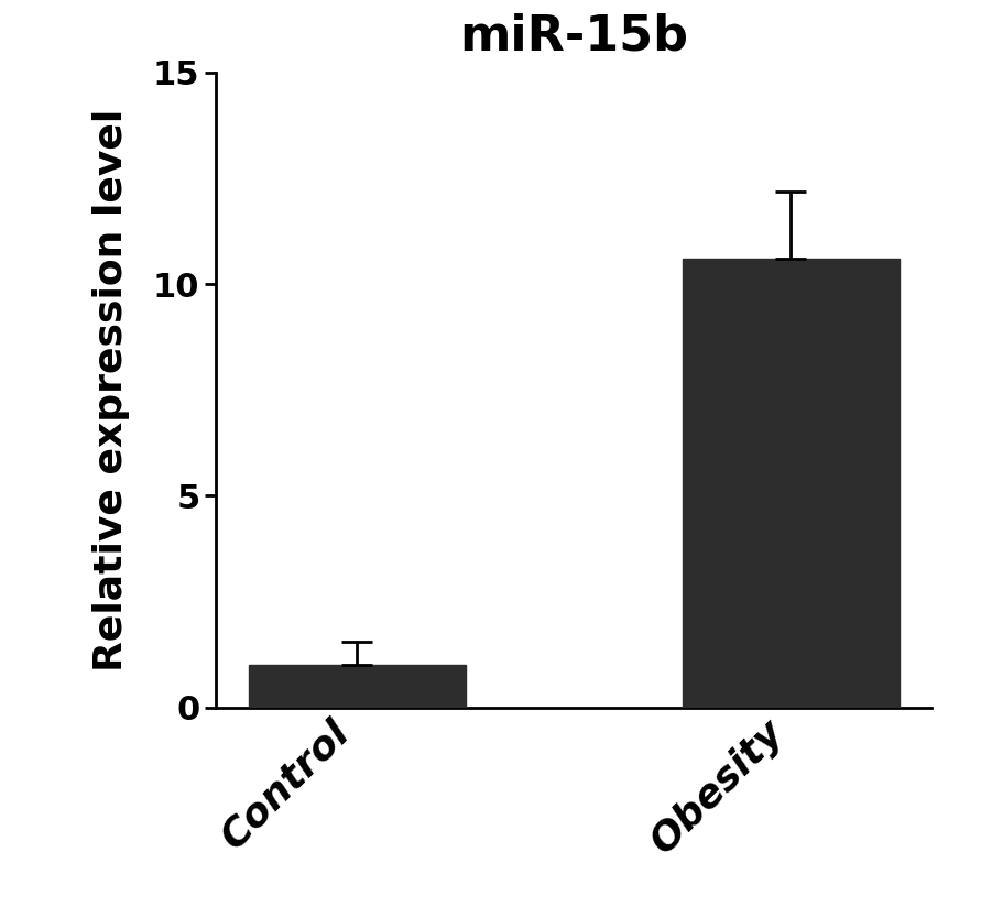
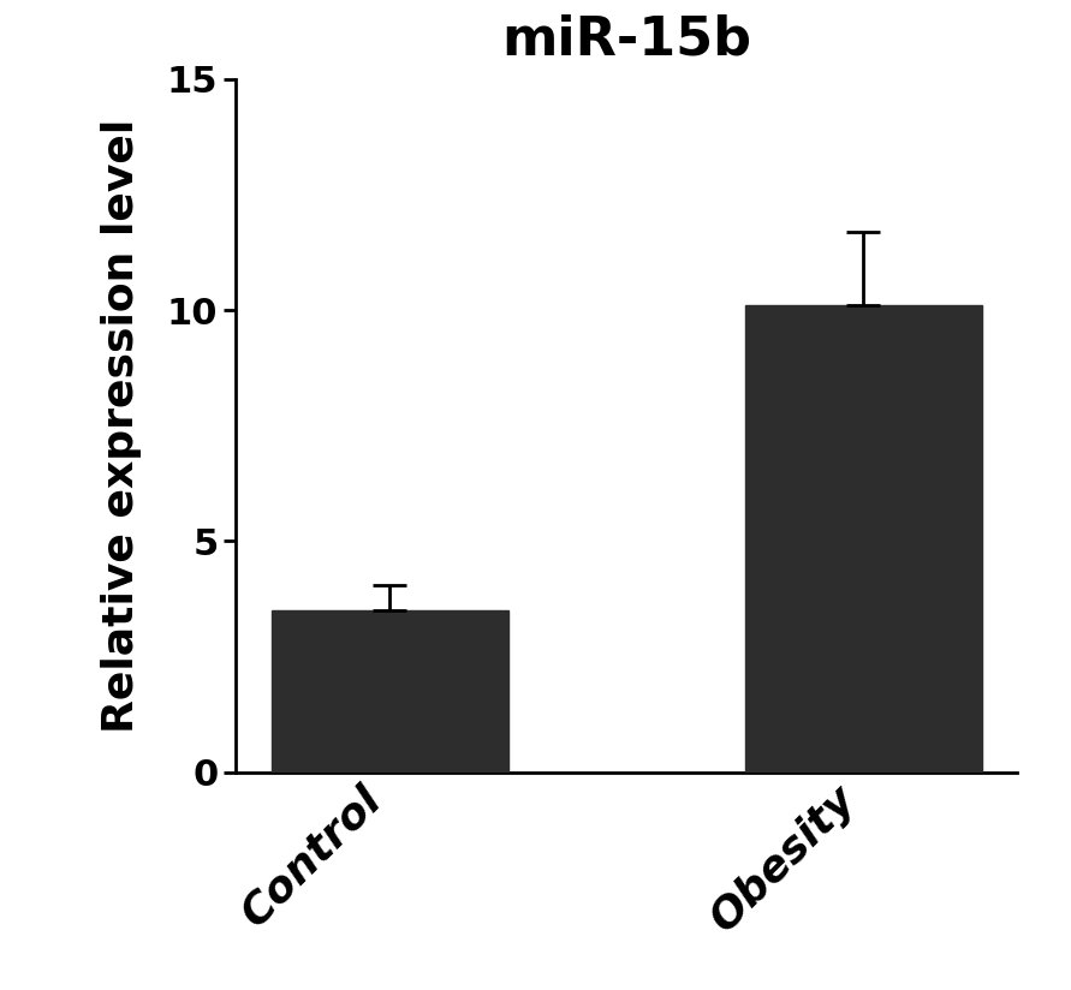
Control: 1.0 -> 3.5
Obesity: 10.6 -> 10.1
